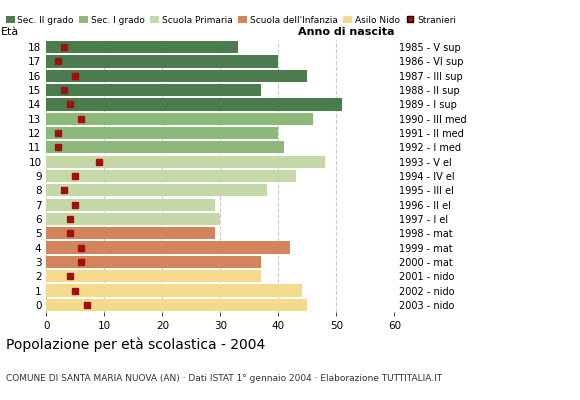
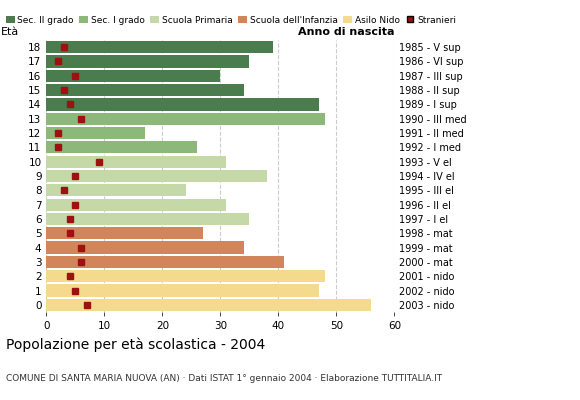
18: 33 -> 39
17: 40 -> 35
16: 45 -> 30
15: 37 -> 34
14: 51 -> 47
13: 46 -> 48
12: 40 -> 17
11: 41 -> 26
10: 48 -> 31
9: 43 -> 38
8: 38 -> 24
7: 29 -> 31
6: 30 -> 35
5: 29 -> 27
4: 42 -> 34
3: 37 -> 41
2: 37 -> 48
1: 44 -> 47
0: 45 -> 56
